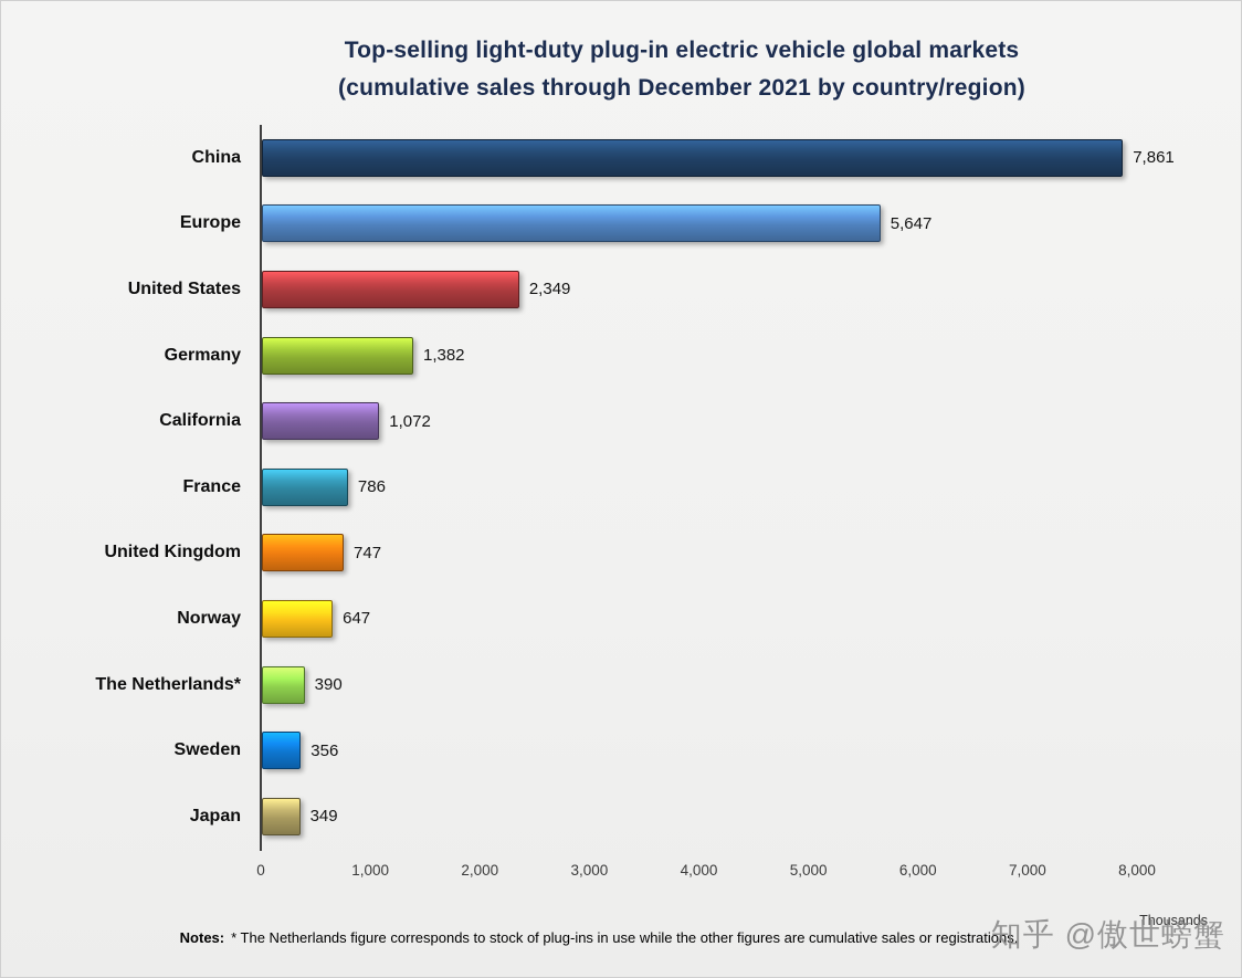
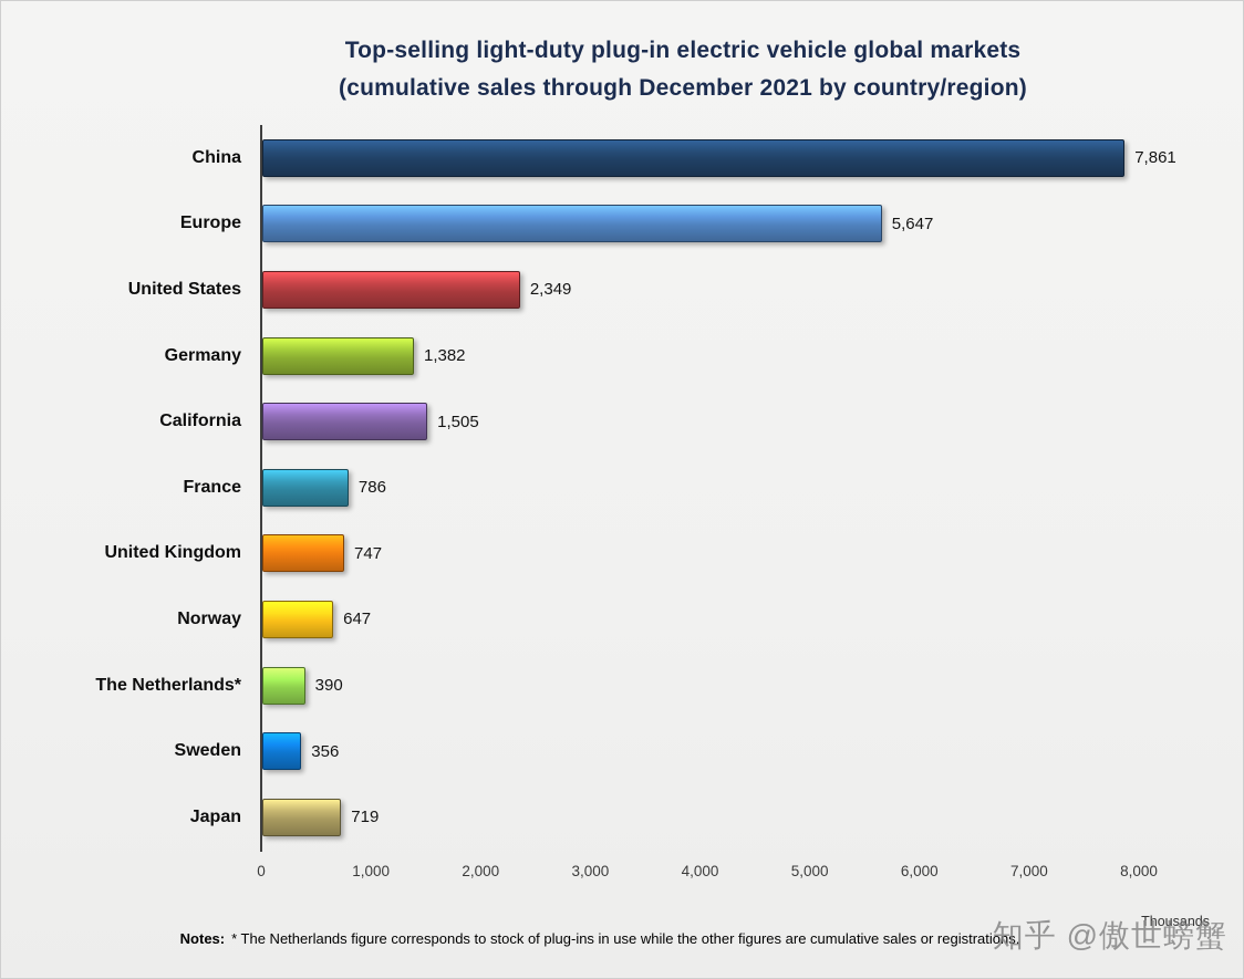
California: 1,072 -> 1,505
Japan: 349 -> 719
